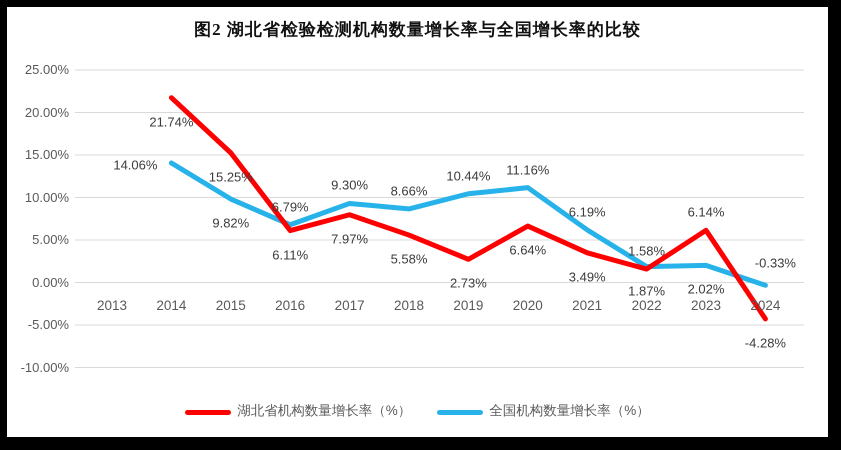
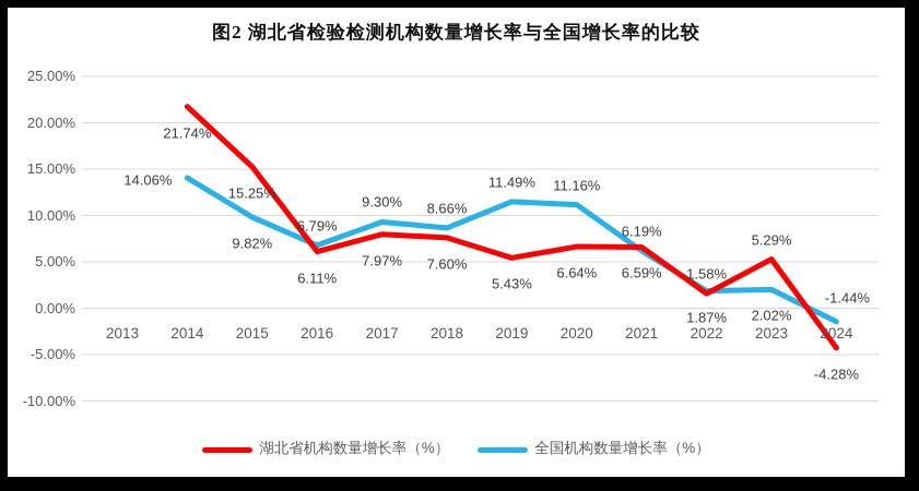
湖北省机构数量增长率（%）/2018: 5.58% -> 7.60%
全国机构数量增长率（%）/2019: 10.44% -> 11.49%
湖北省机构数量增长率（%）/2019: 2.73% -> 5.43%
湖北省机构数量增长率（%）/2021: 3.49% -> 6.59%
湖北省机构数量增长率（%）/2023: 6.14% -> 5.29%
全国机构数量增长率（%）/2024: -0.33% -> -1.44%
